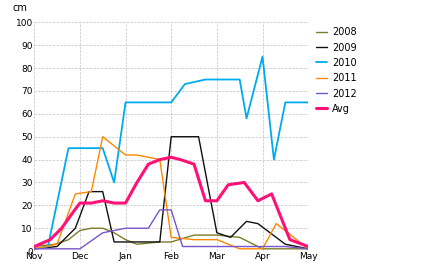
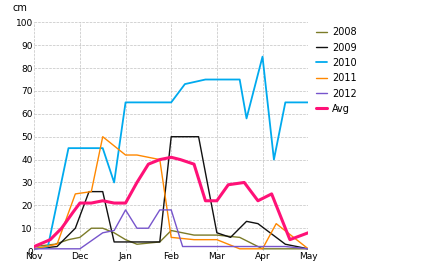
2008/Dec: 9 -> 6
2012/Jan: 10 -> 18
2008/Feb: 4 -> 9
Avg/May: 2 -> 8
